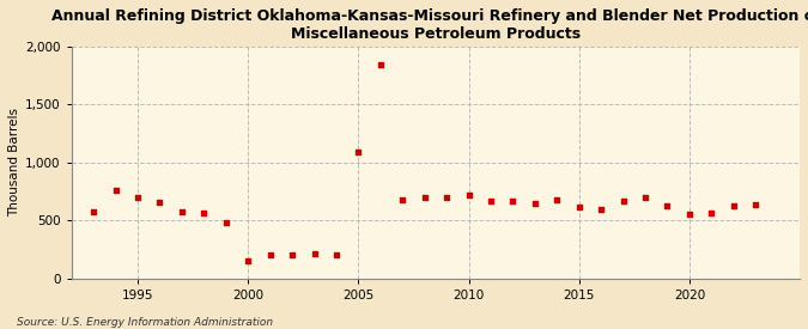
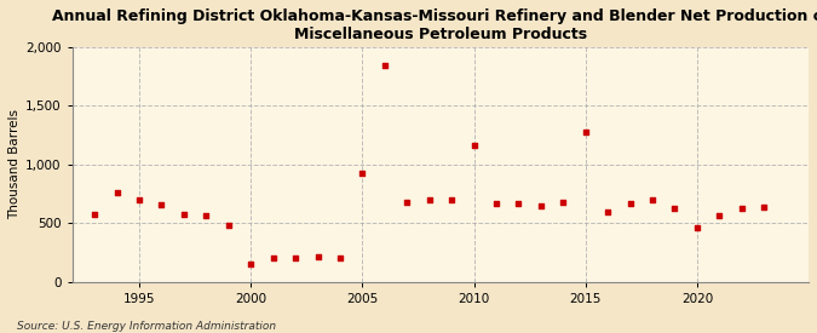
2005: 1,090 -> 920
2010: 720 -> 1,160
2015: 610 -> 1,280
2020: 550 -> 460
